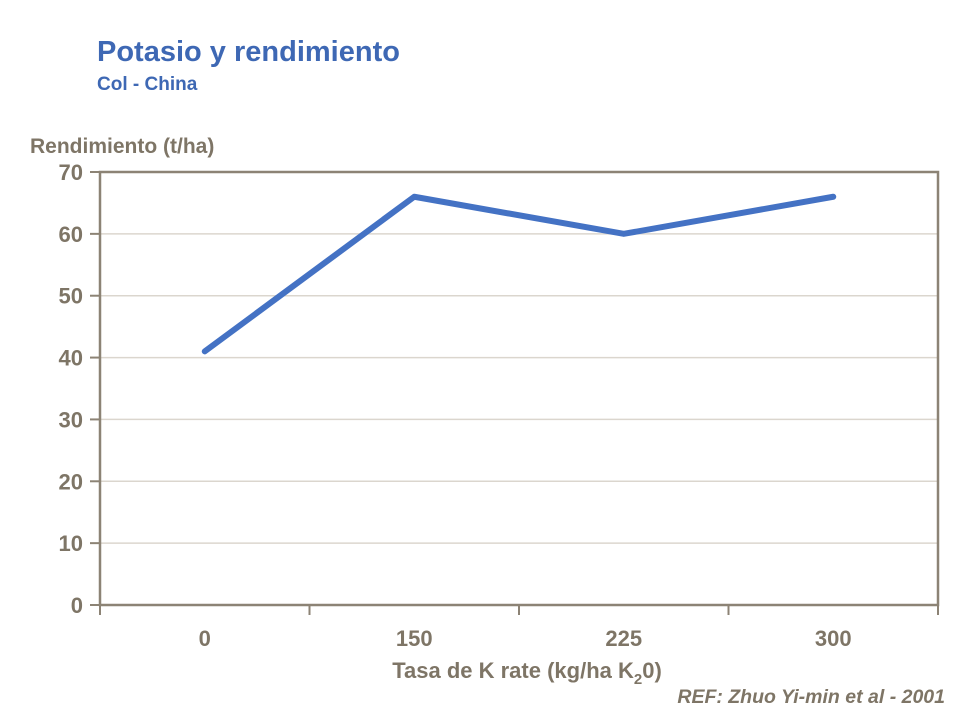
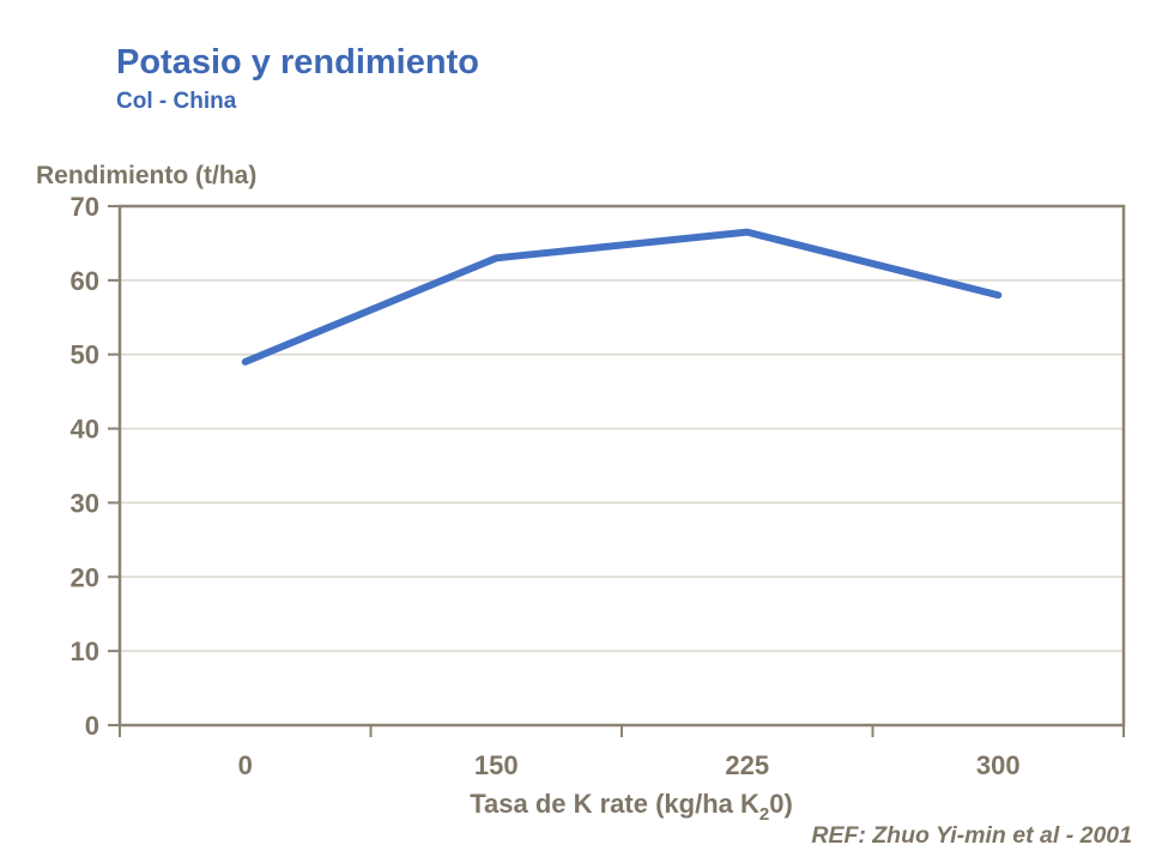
0: 41 -> 49
150: 66 -> 63
225: 60 -> 66
300: 66 -> 58
